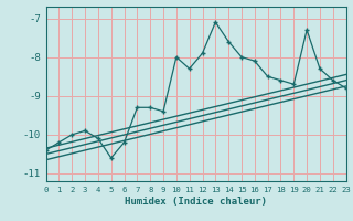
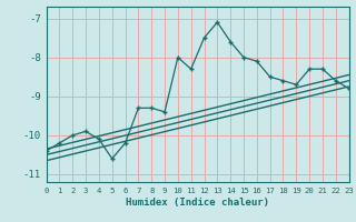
12: -7.9 -> -7.5
20: -7.3 -> -8.3
